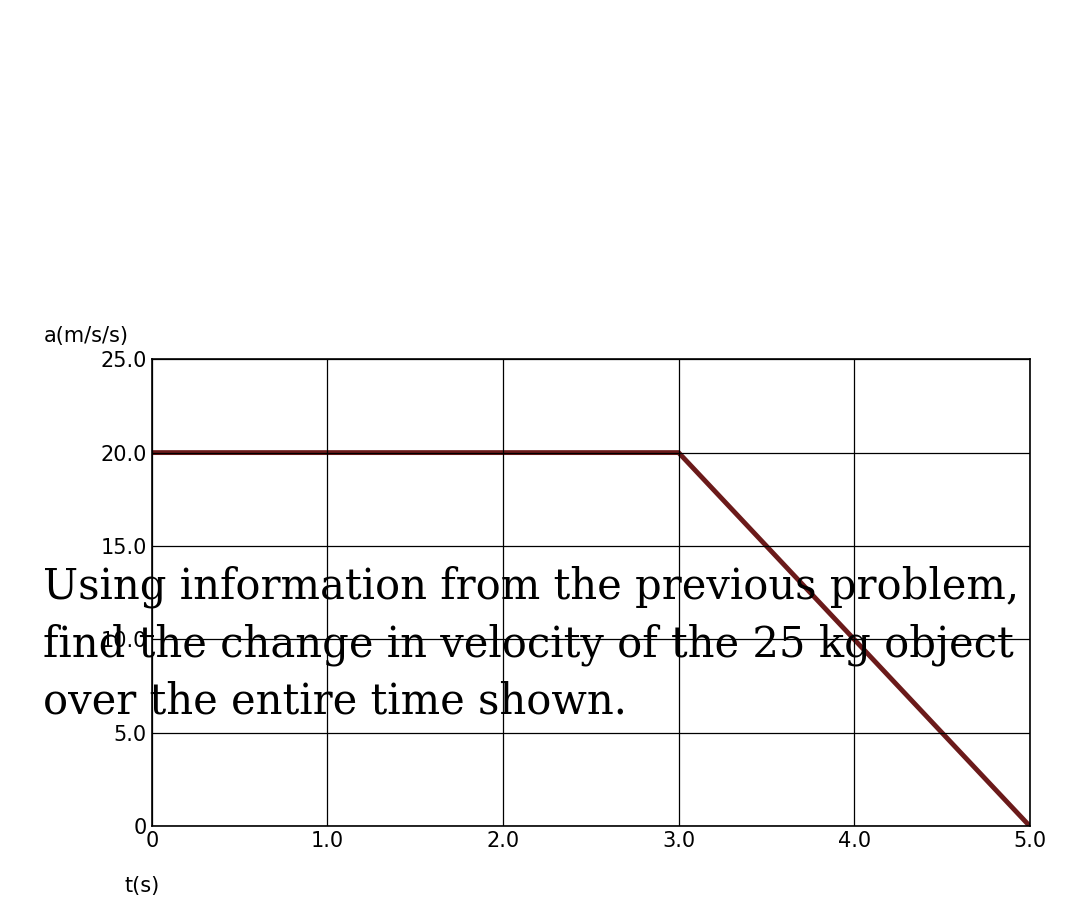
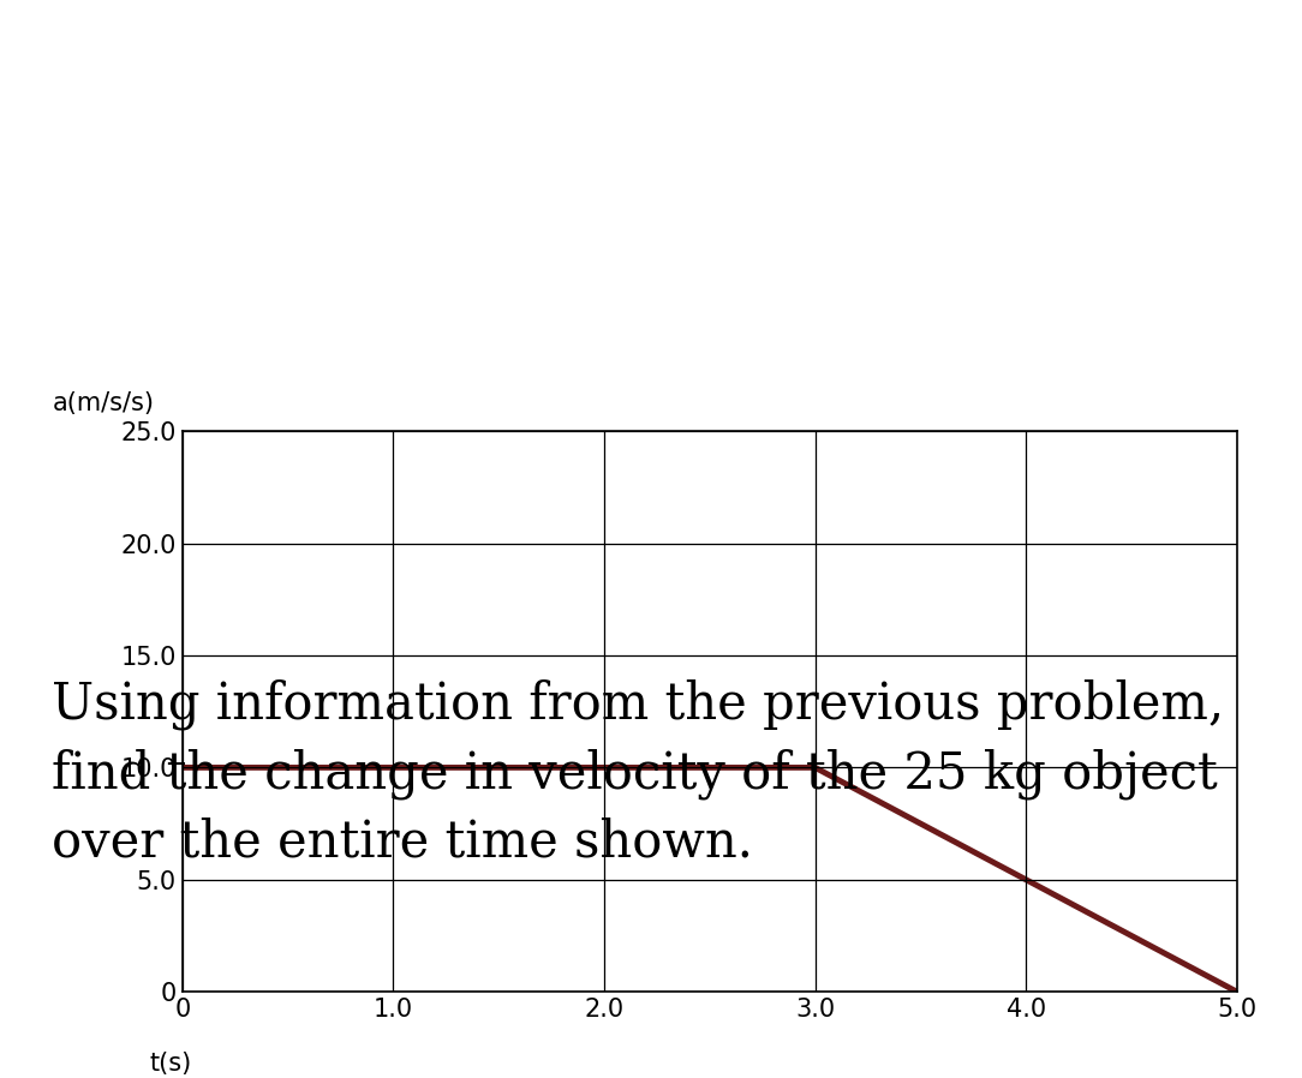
0: 20 -> 10
3.0: 20 -> 10
